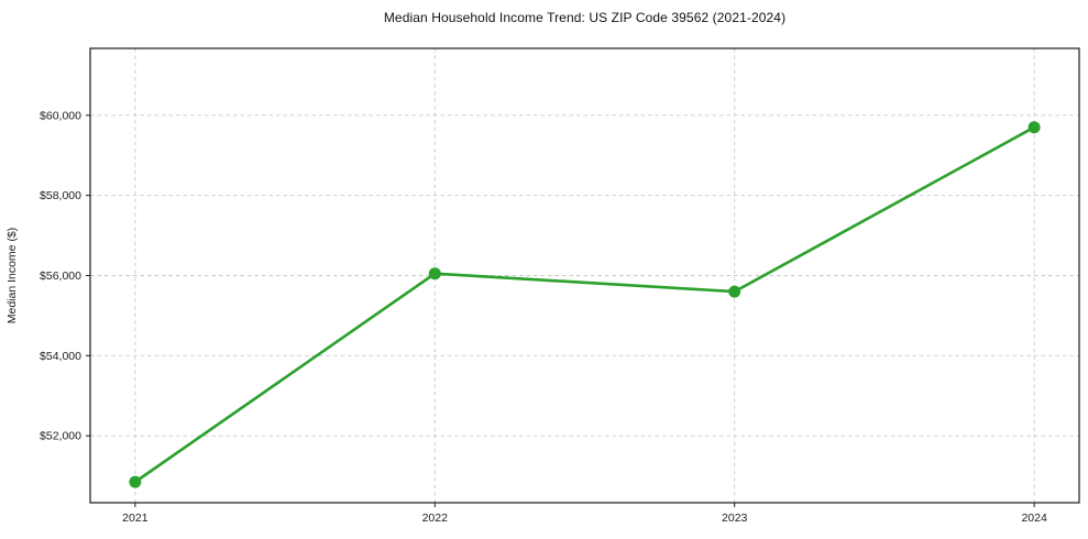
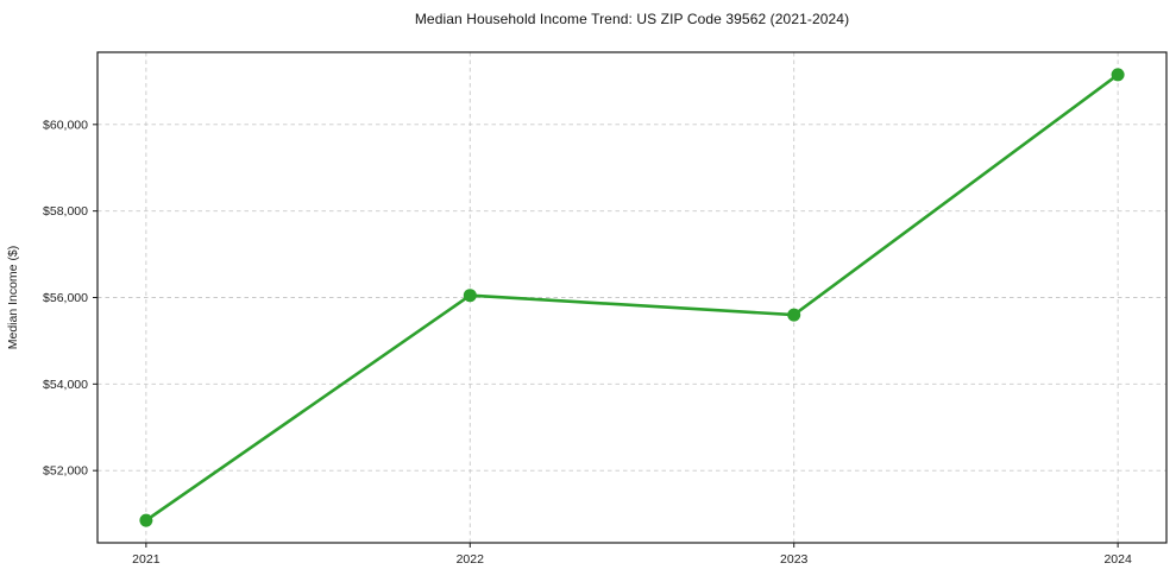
2024: $59700 -> $61200
